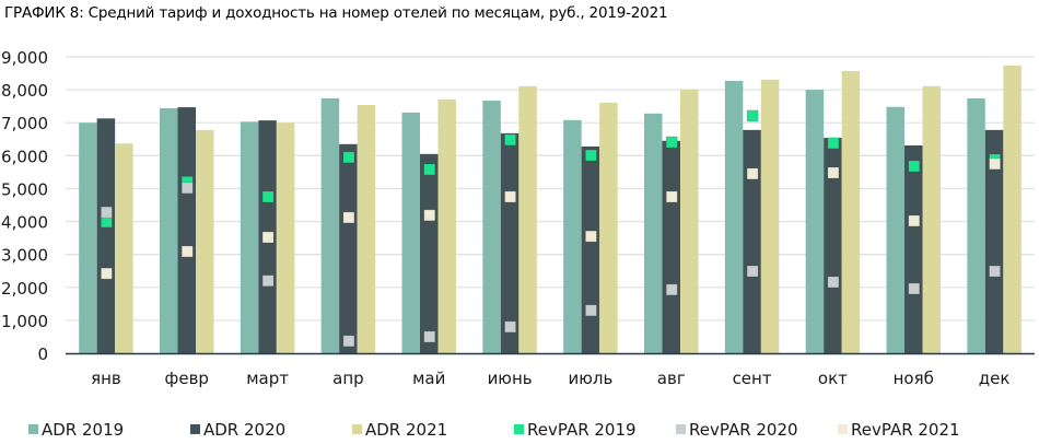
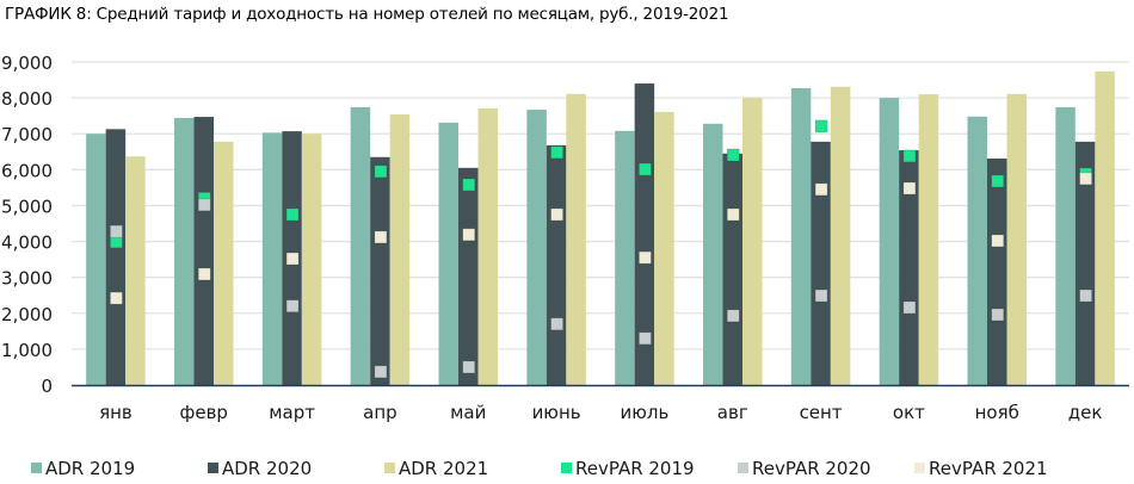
RevPAR 2020/июнь: 800 -> 1700
ADR 2020/июль: 6300 -> 8400
ADR 2021/окт: 8600 -> 8100
